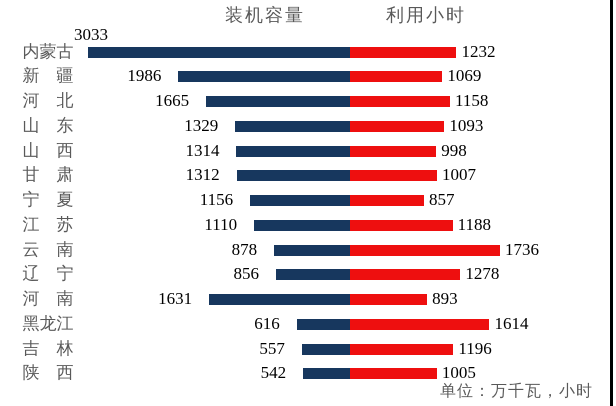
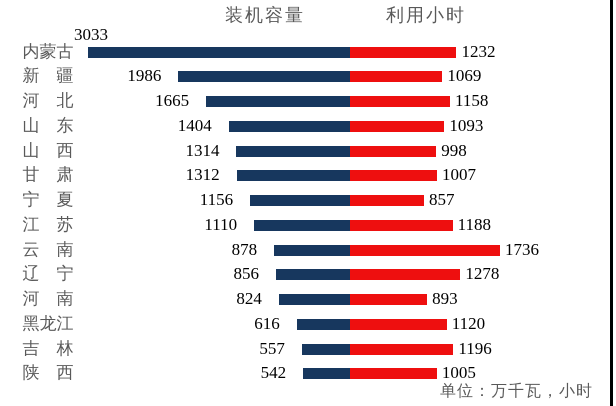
装机容量/山东: 1329 -> 1404
装机容量/河南: 1631 -> 824
利用小时/黑龙江: 1614 -> 1120
